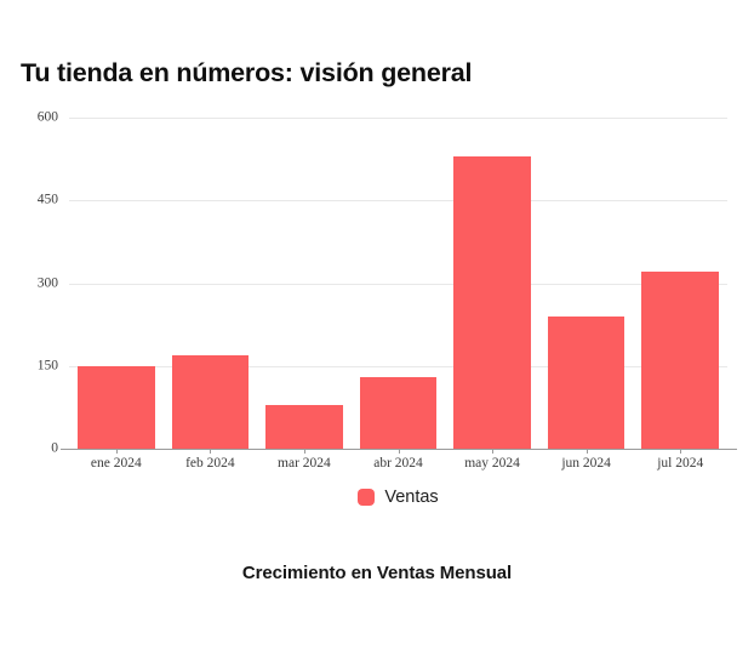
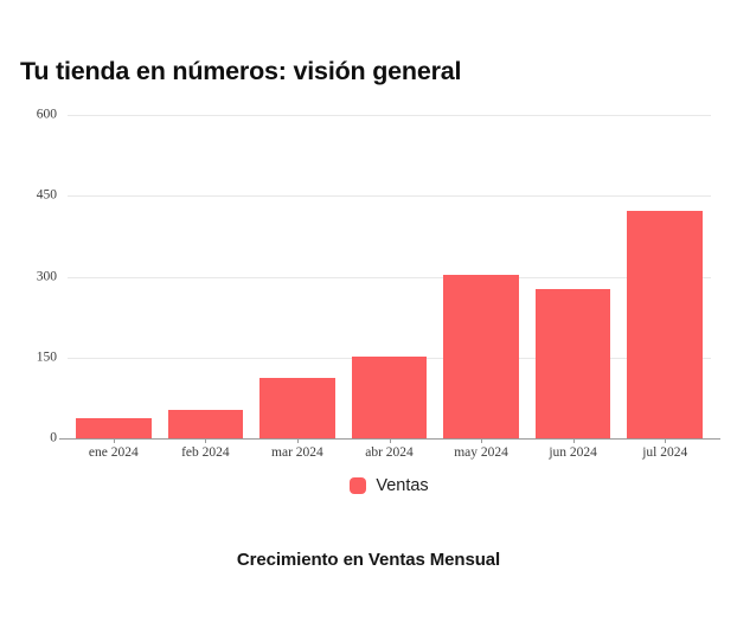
ene 2024: 150 -> 40
feb 2024: 170 -> 50
mar 2024: 80 -> 110
abr 2024: 130 -> 150
may 2024: 530 -> 300
jun 2024: 240 -> 280
jul 2024: 320 -> 420
